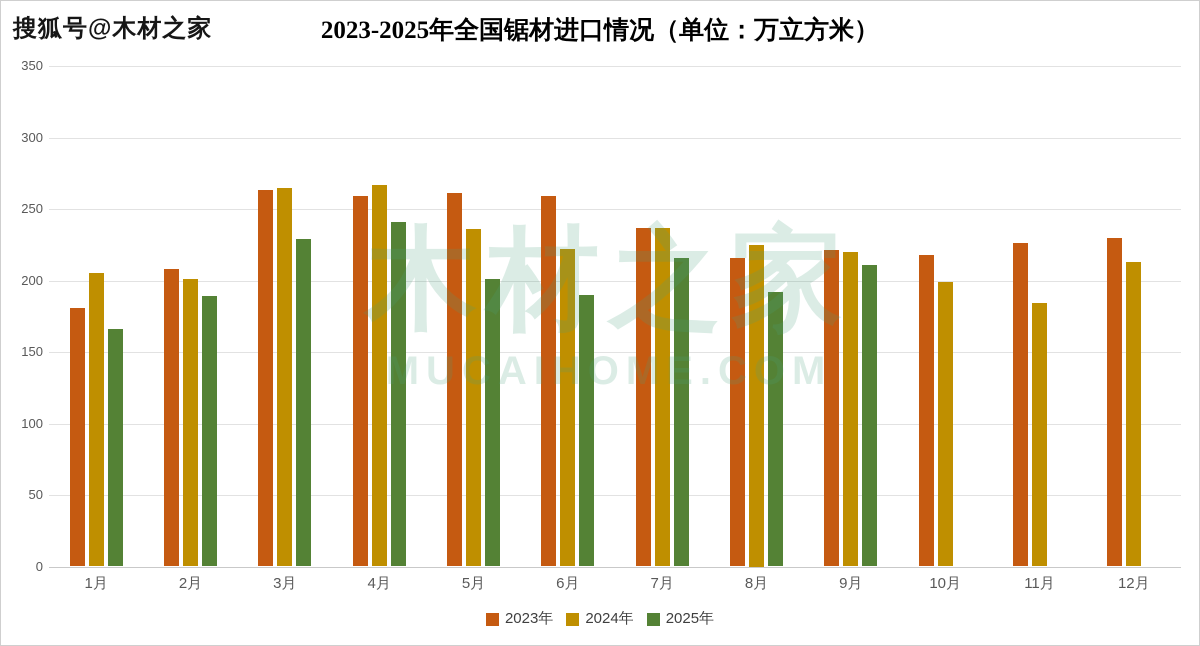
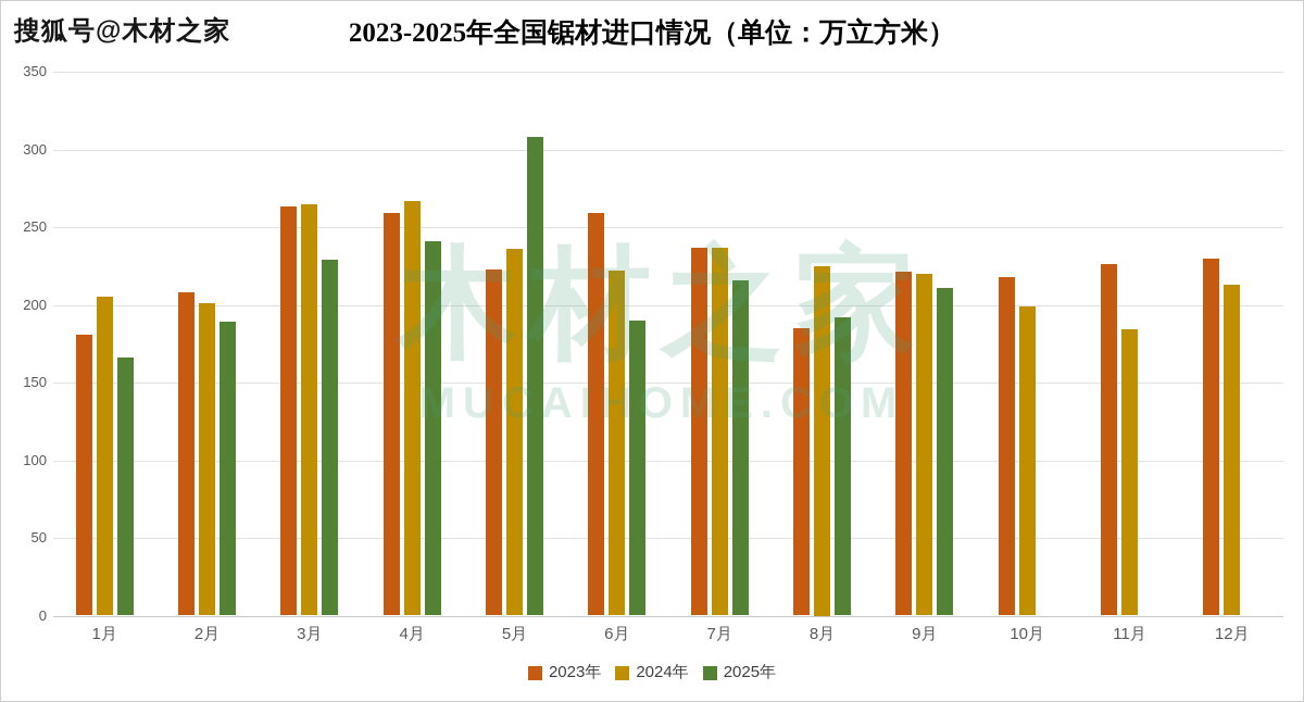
2023年/5月: 261 -> 223
2025年/5月: 201 -> 308
2023年/8月: 216 -> 185
